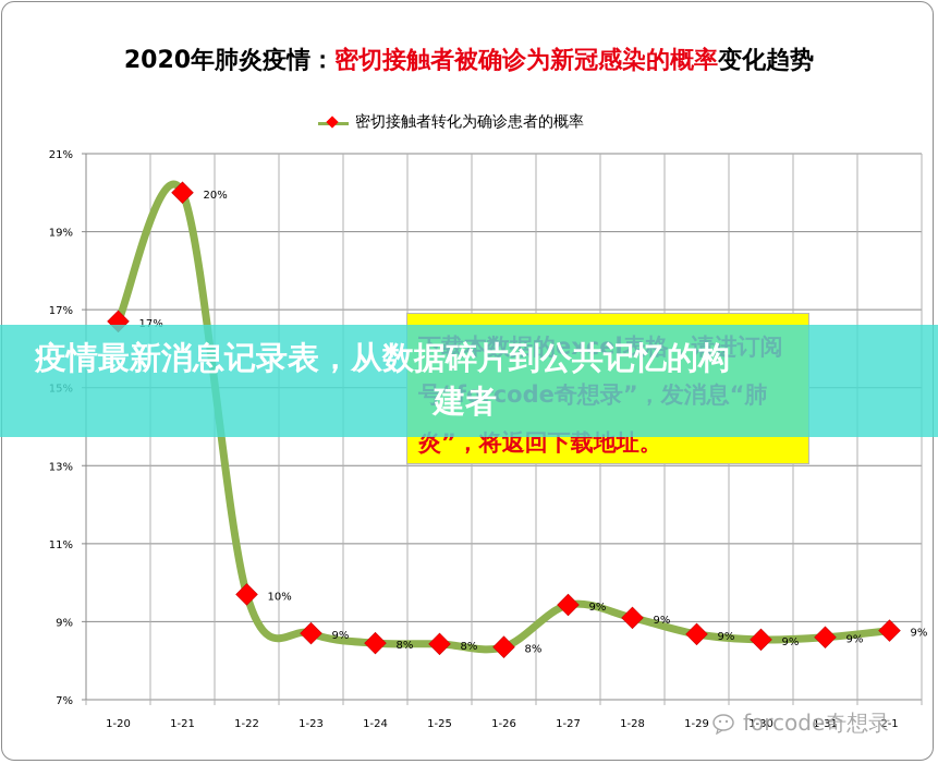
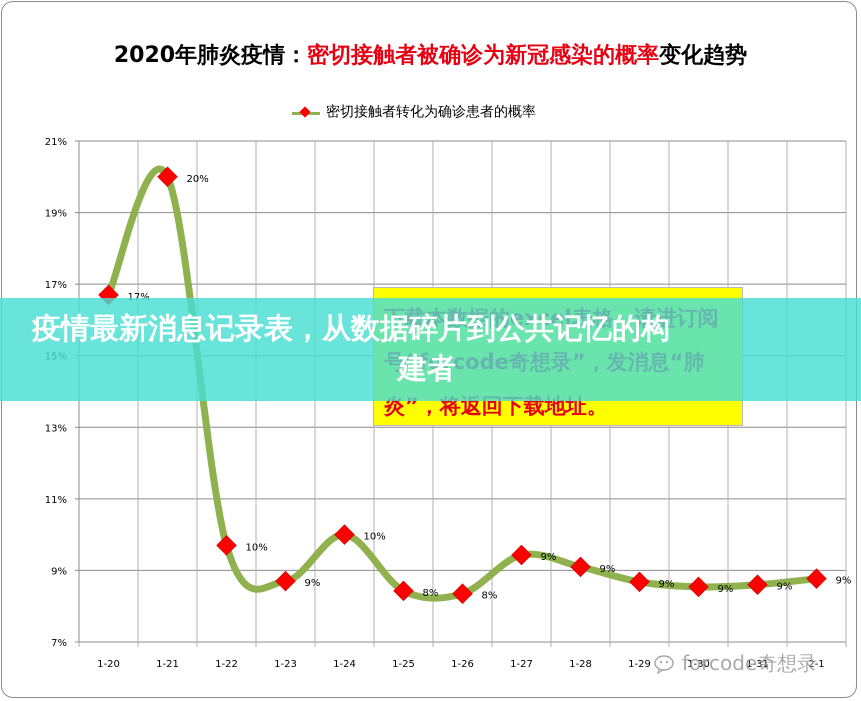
1-24: 8% -> 10%
